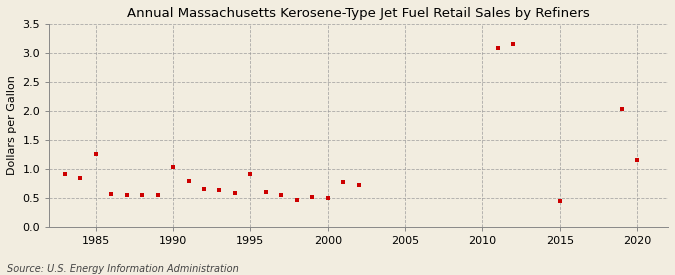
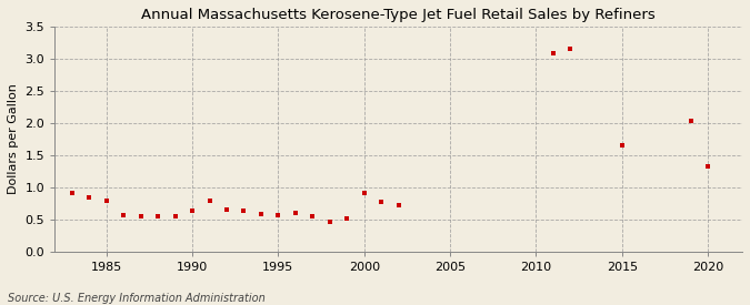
1985: 1.26 -> 0.80
1990: 1.04 -> 0.64
1995: 0.92 -> 0.57
2000: 0.50 -> 0.92
2015: 0.44 -> 1.65
2020: 1.16 -> 1.32
